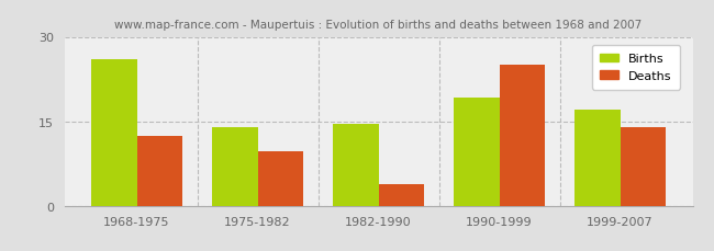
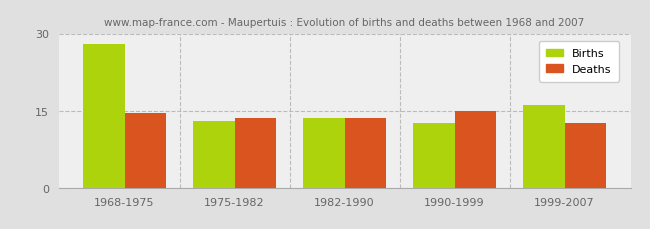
Births/1968-1975: 26.0 -> 28.0
Deaths/1968-1975: 12.4 -> 14.5
Births/1975-1982: 14.0 -> 13.0
Deaths/1975-1982: 9.6 -> 13.5
Births/1982-1990: 14.6 -> 13.5
Deaths/1982-1990: 3.8 -> 13.5
Births/1990-1999: 19.2 -> 12.5
Deaths/1990-1999: 25.0 -> 15.0
Births/1999-2007: 17.0 -> 16.0
Deaths/1999-2007: 14.0 -> 12.5
